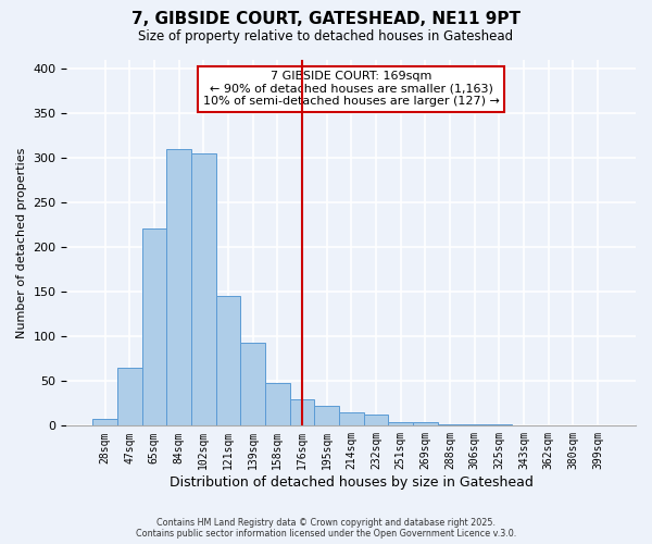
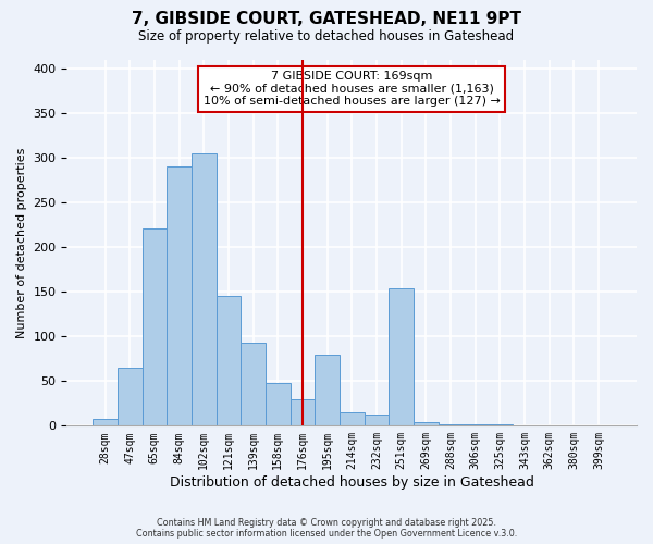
84sqm: 310 -> 290
195sqm: 22 -> 80
251sqm: 4 -> 154
